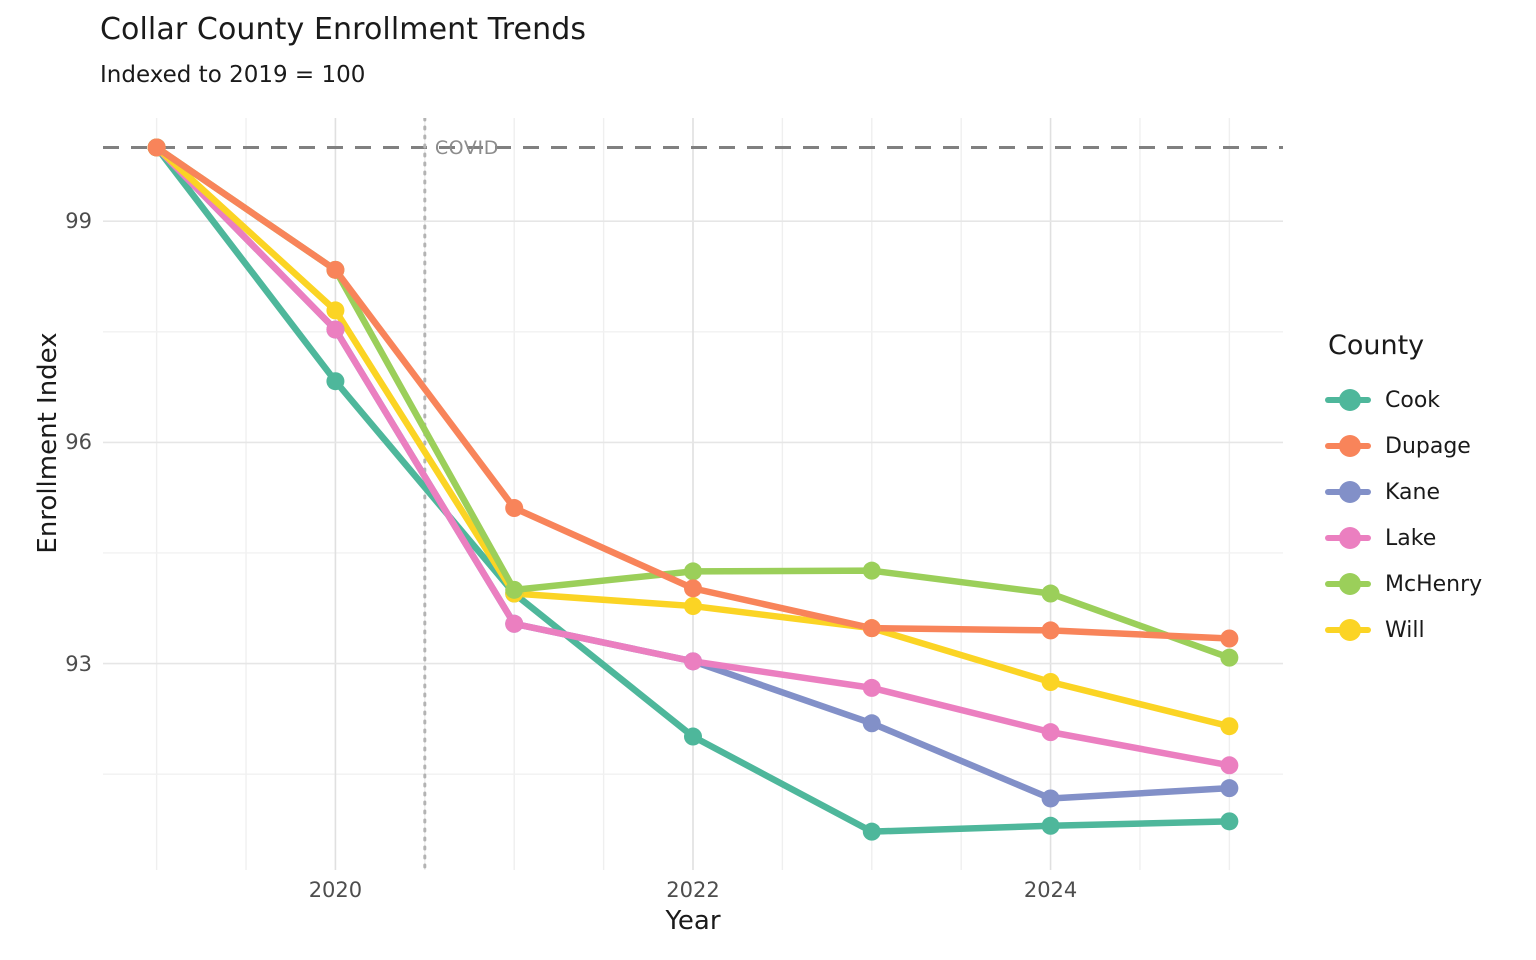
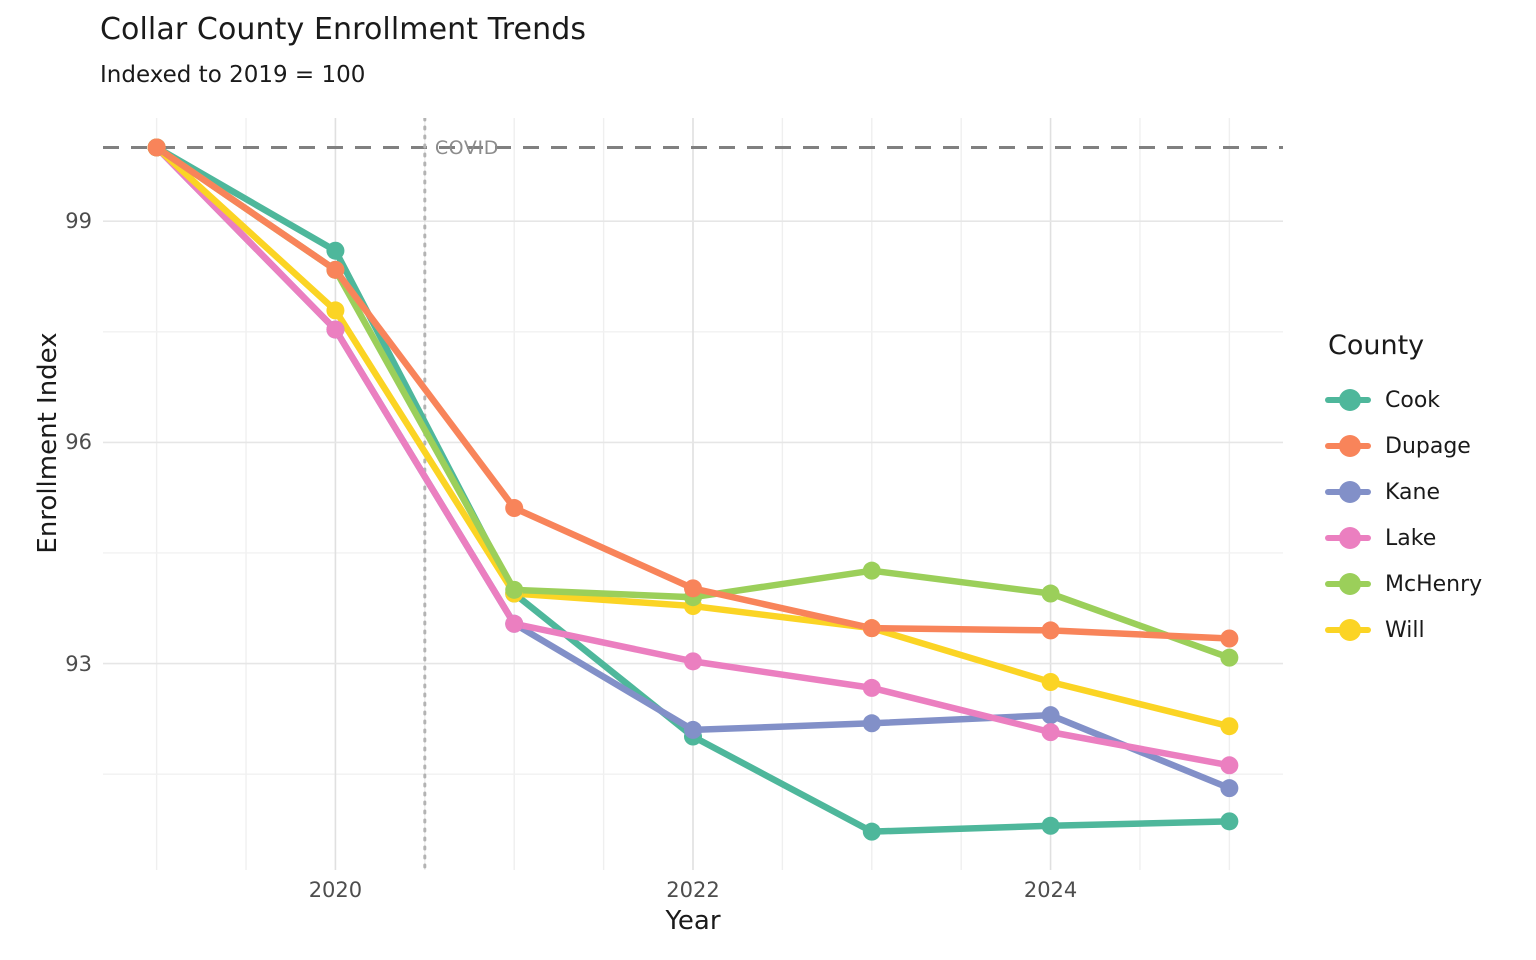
Cook/2020: 96.8 -> 98.6
Kane/2022: 93.0 -> 92.1
McHenry/2022: 94.2 -> 93.9
Kane/2024: 91.2 -> 92.3
